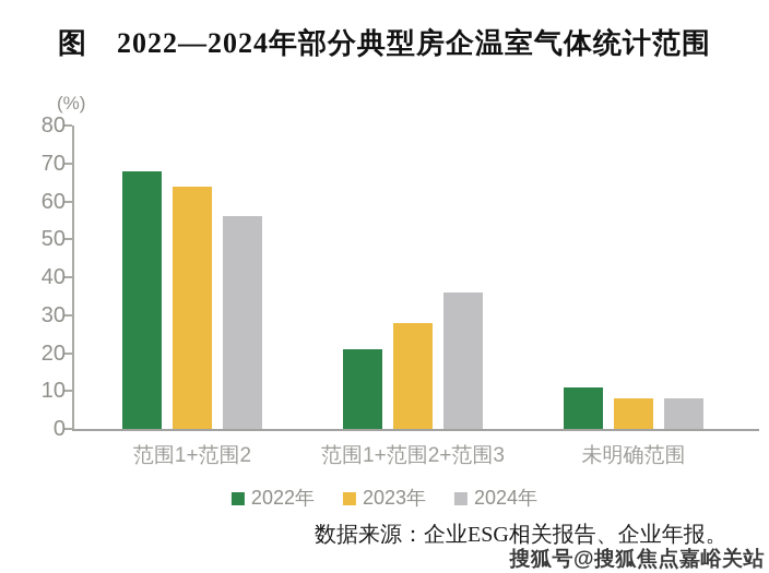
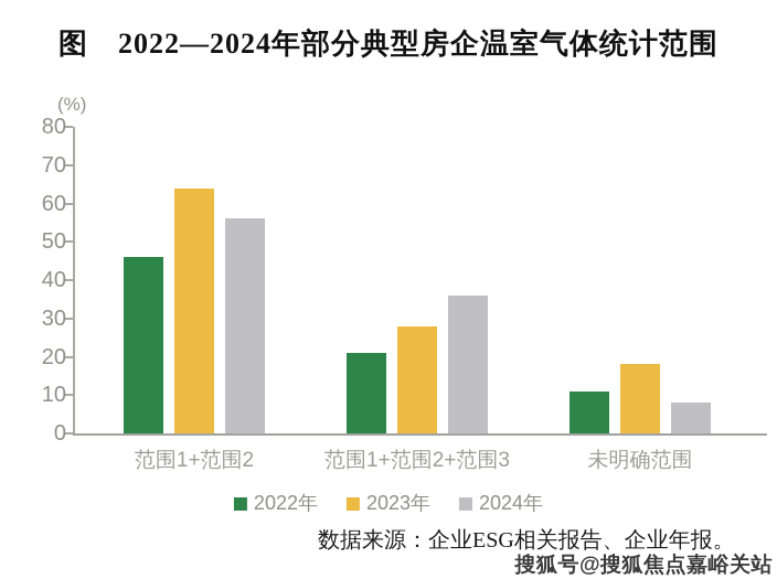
2022年/范围1+范围2: 68 -> 46
2023年/未明确范围: 8 -> 18
